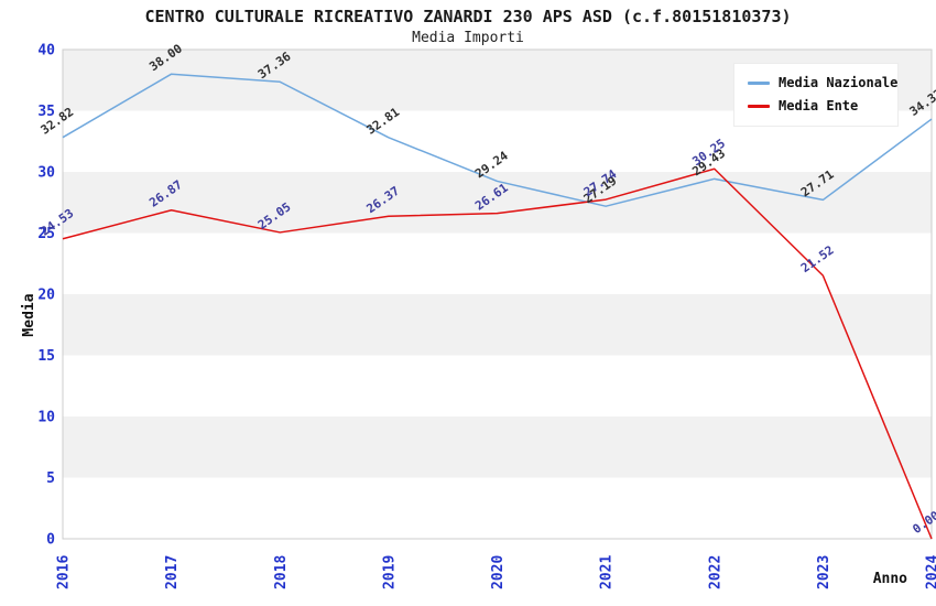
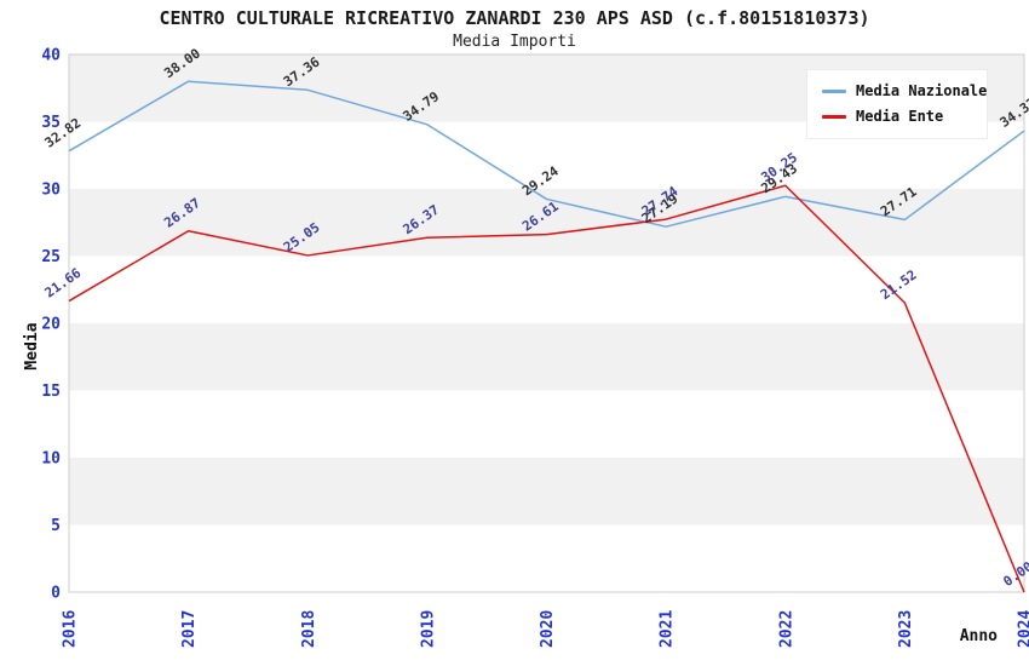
Media Ente/2016: 24.53 -> 21.66
Media Nazionale/2019: 32.81 -> 34.79
